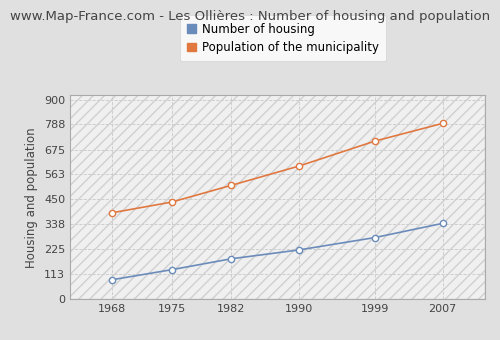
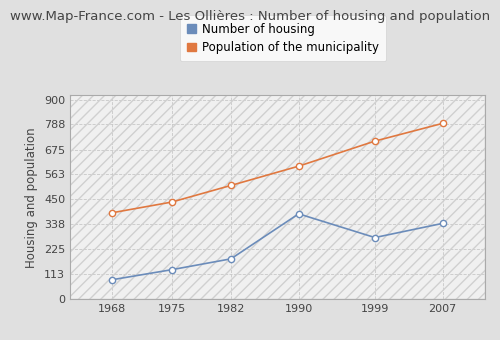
Number of housing/1990: 222 -> 385
